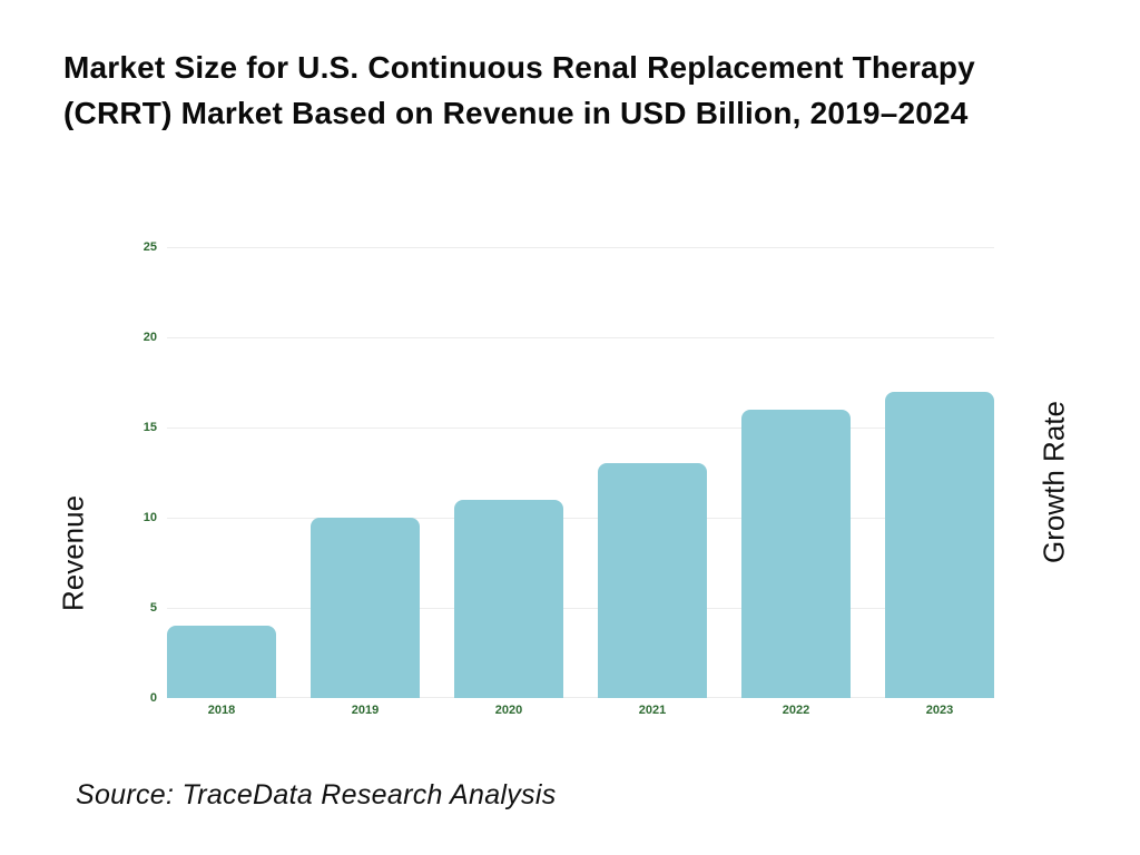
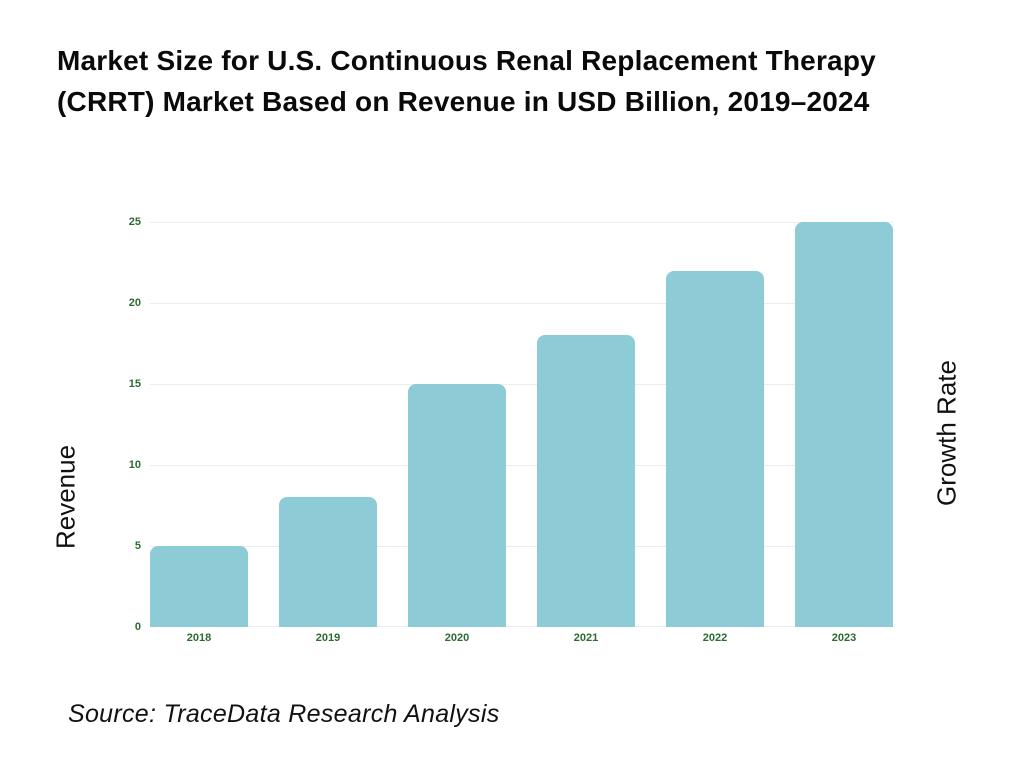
2018: 4 -> 5
2019: 10 -> 8
2020: 11 -> 15
2021: 13 -> 18
2022: 16 -> 22
2023: 17 -> 25
